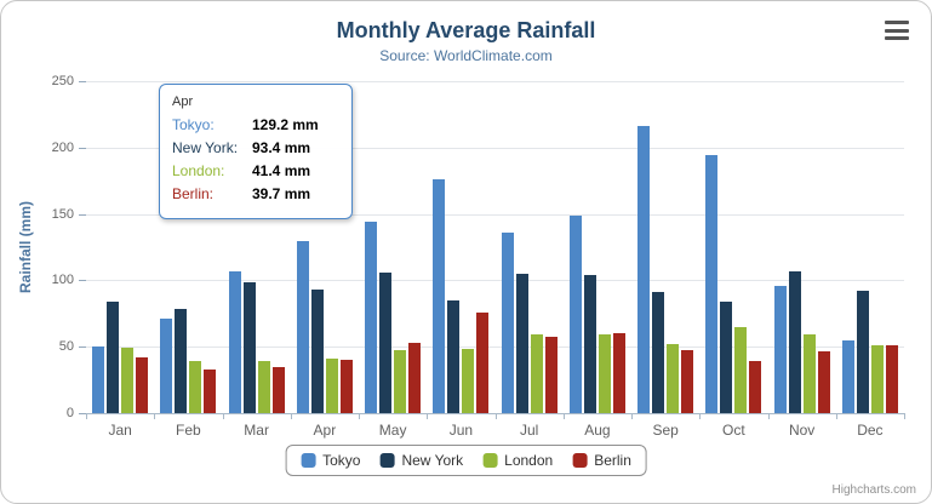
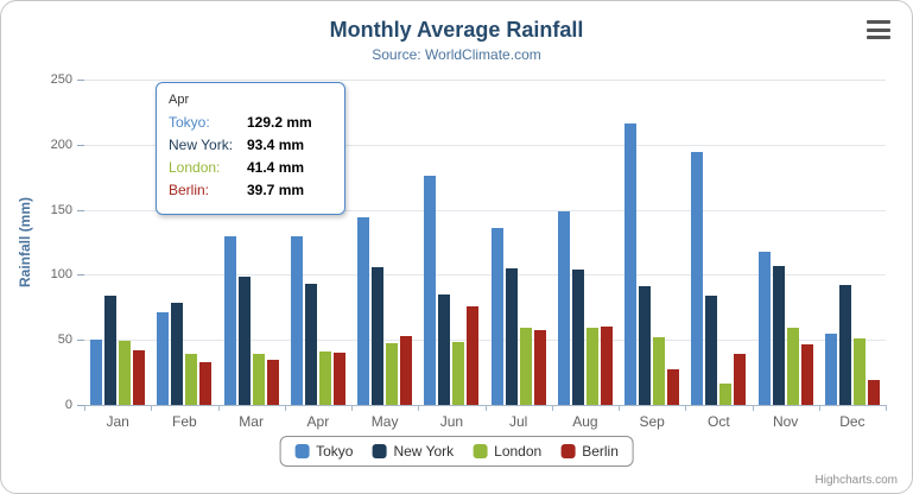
Tokyo/Mar: 106 -> 130
Berlin/Sep: 48 -> 27
London/Oct: 65 -> 16
Tokyo/Nov: 96 -> 118
Berlin/Dec: 51 -> 19
